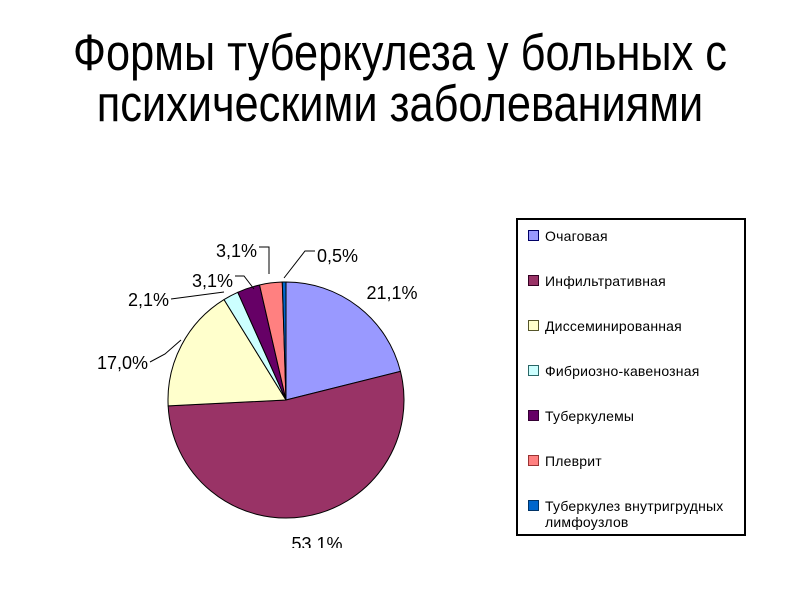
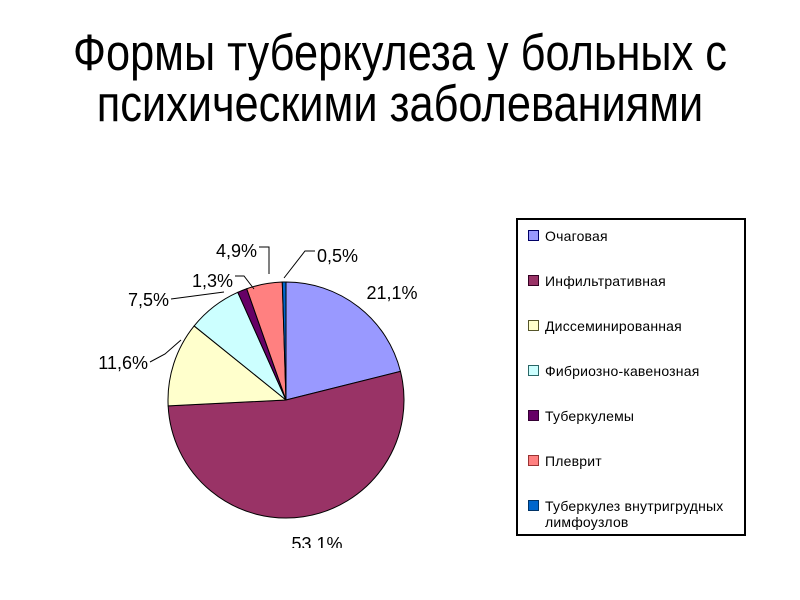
Диссеминированная: 17,0% -> 11,6%
Фибриозно-кавенозная: 2,1% -> 7,5%
Туберкулемы: 3,1% -> 1,3%
Плеврит: 3,1% -> 4,9%
